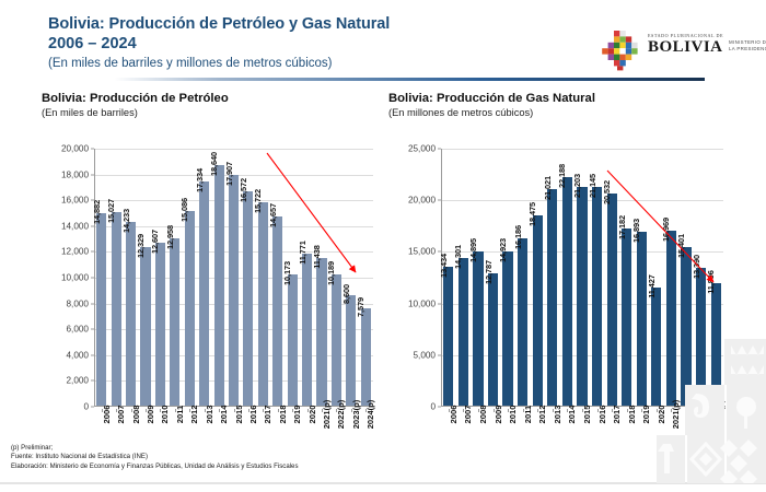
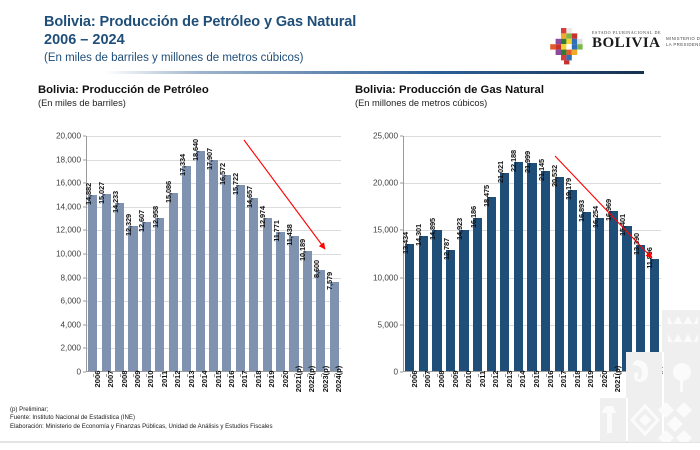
Bolivia: Producción de Petróleo/2019: 10,173 -> 12,974
Bolivia: Producción de Gas Natural/2015: 21,203 -> 21,999
Bolivia: Producción de Gas Natural/2018: 17,182 -> 19,179
Bolivia: Producción de Gas Natural/2020: 11,427 -> 16,254
